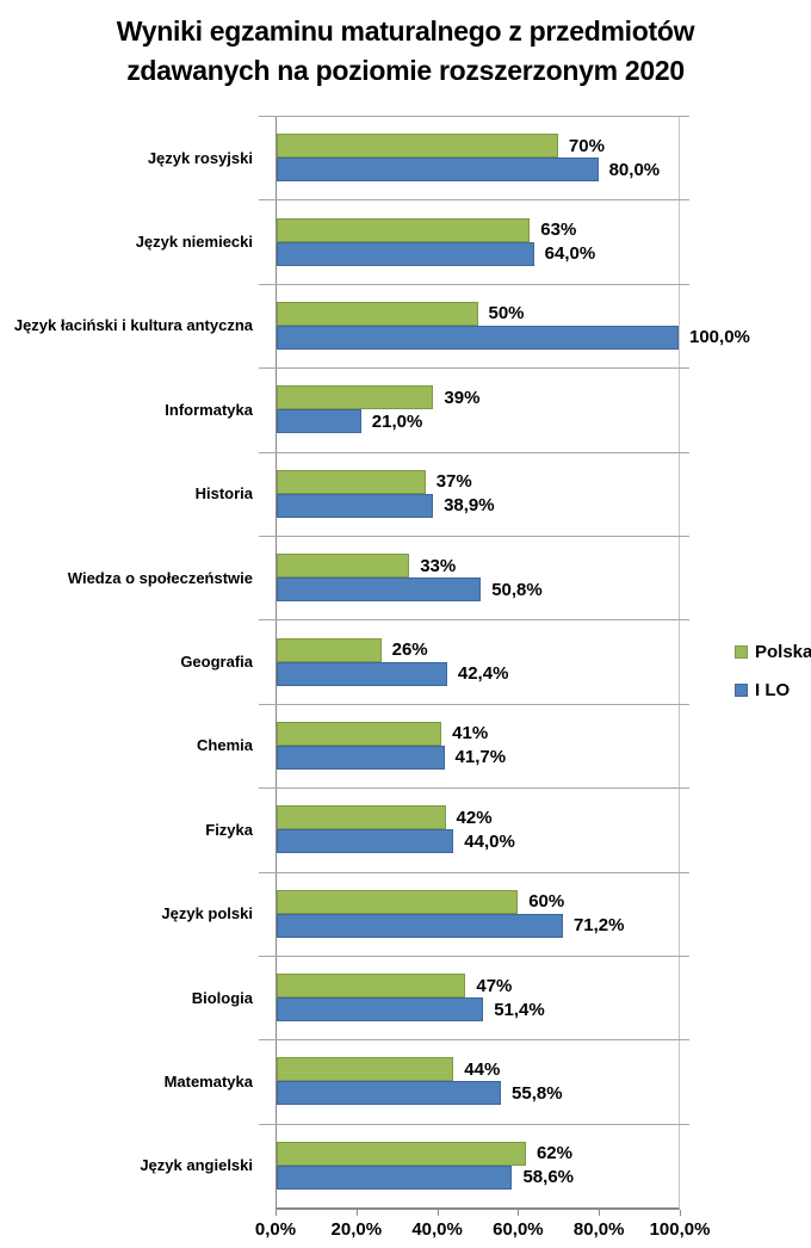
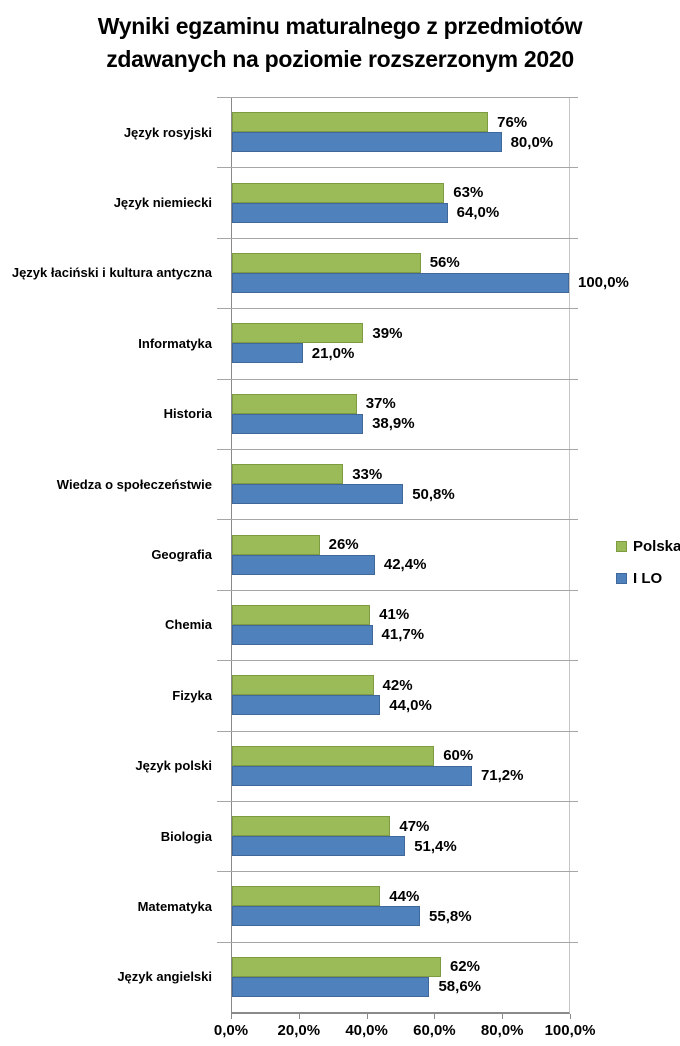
Polska/Język rosyjski: 70% -> 76%
Polska/Język łaciński i kultura antyczna: 50% -> 56%
